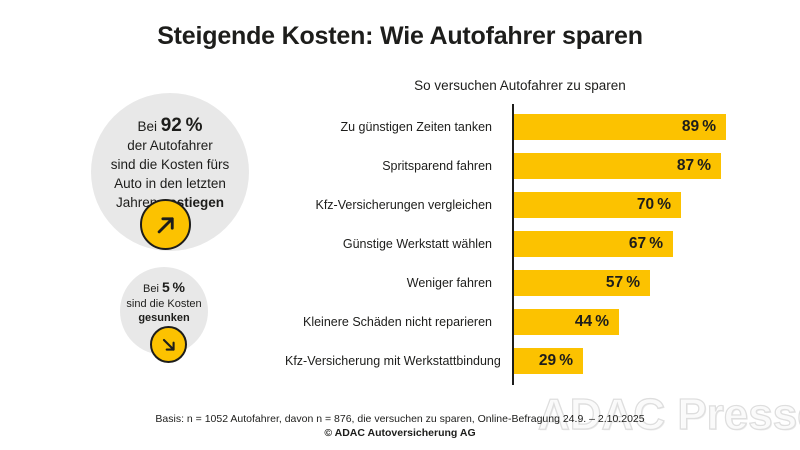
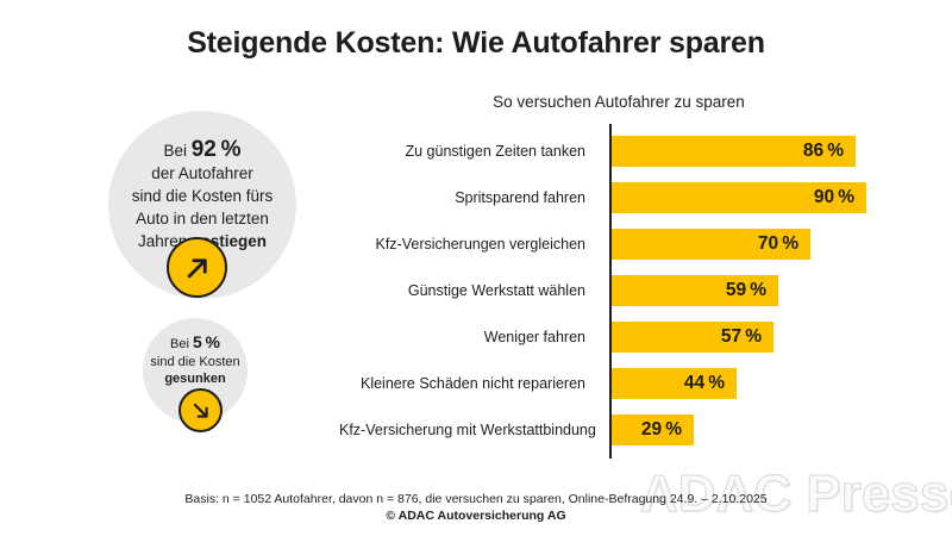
Zu günstigen Zeiten tanken: 89 -> 86
Spritsparend fahren: 87 -> 90
Günstige Werkstatt wählen: 67 -> 59
